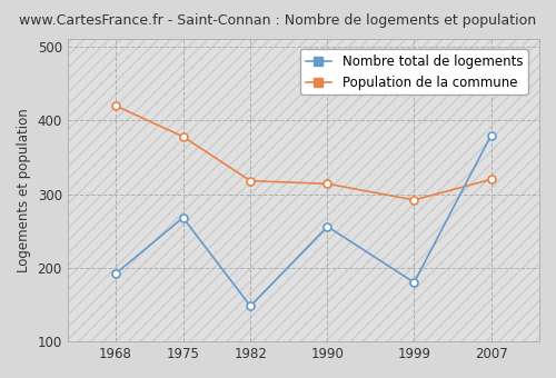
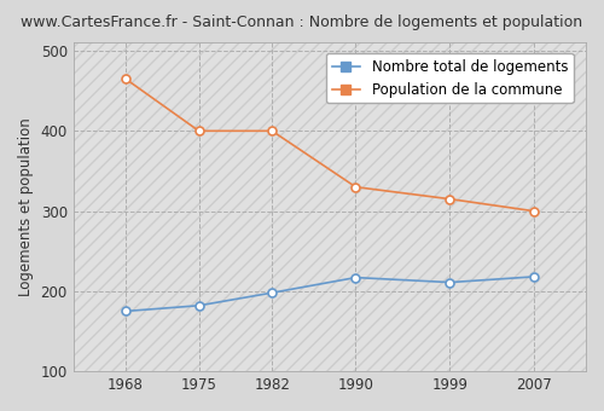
Nombre total de logements/1968: 192 -> 175
Population de la commune/1968: 420 -> 465
Nombre total de logements/1975: 268 -> 182
Population de la commune/1975: 378 -> 400
Nombre total de logements/1982: 148 -> 198
Population de la commune/1982: 318 -> 400
Nombre total de logements/1990: 256 -> 217
Population de la commune/1990: 314 -> 330
Nombre total de logements/1999: 180 -> 211
Population de la commune/1999: 292 -> 315
Nombre total de logements/2007: 380 -> 218
Population de la commune/2007: 320 -> 300
